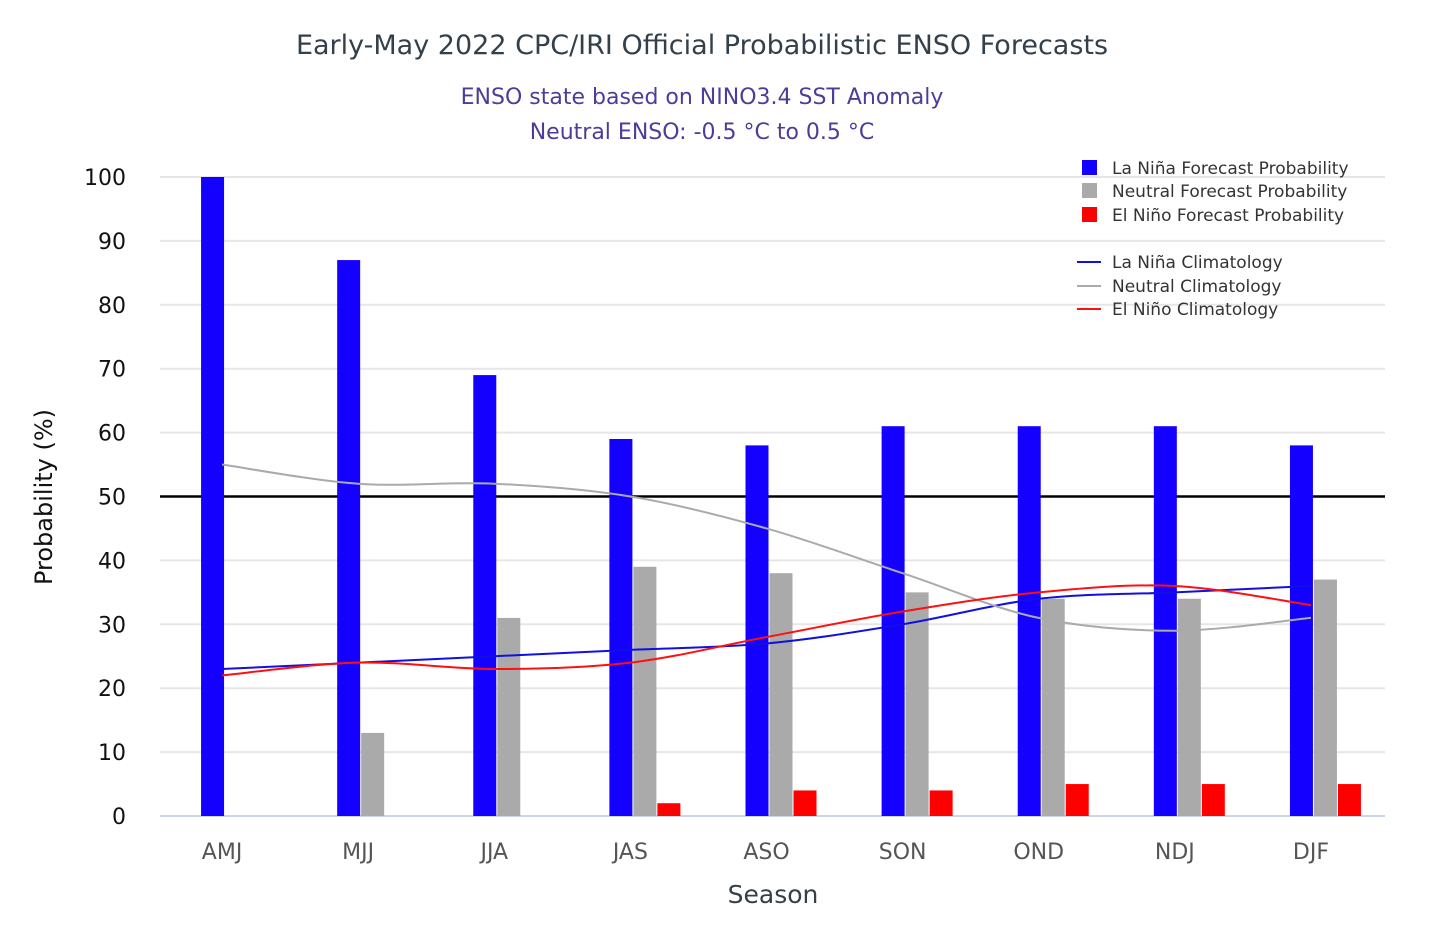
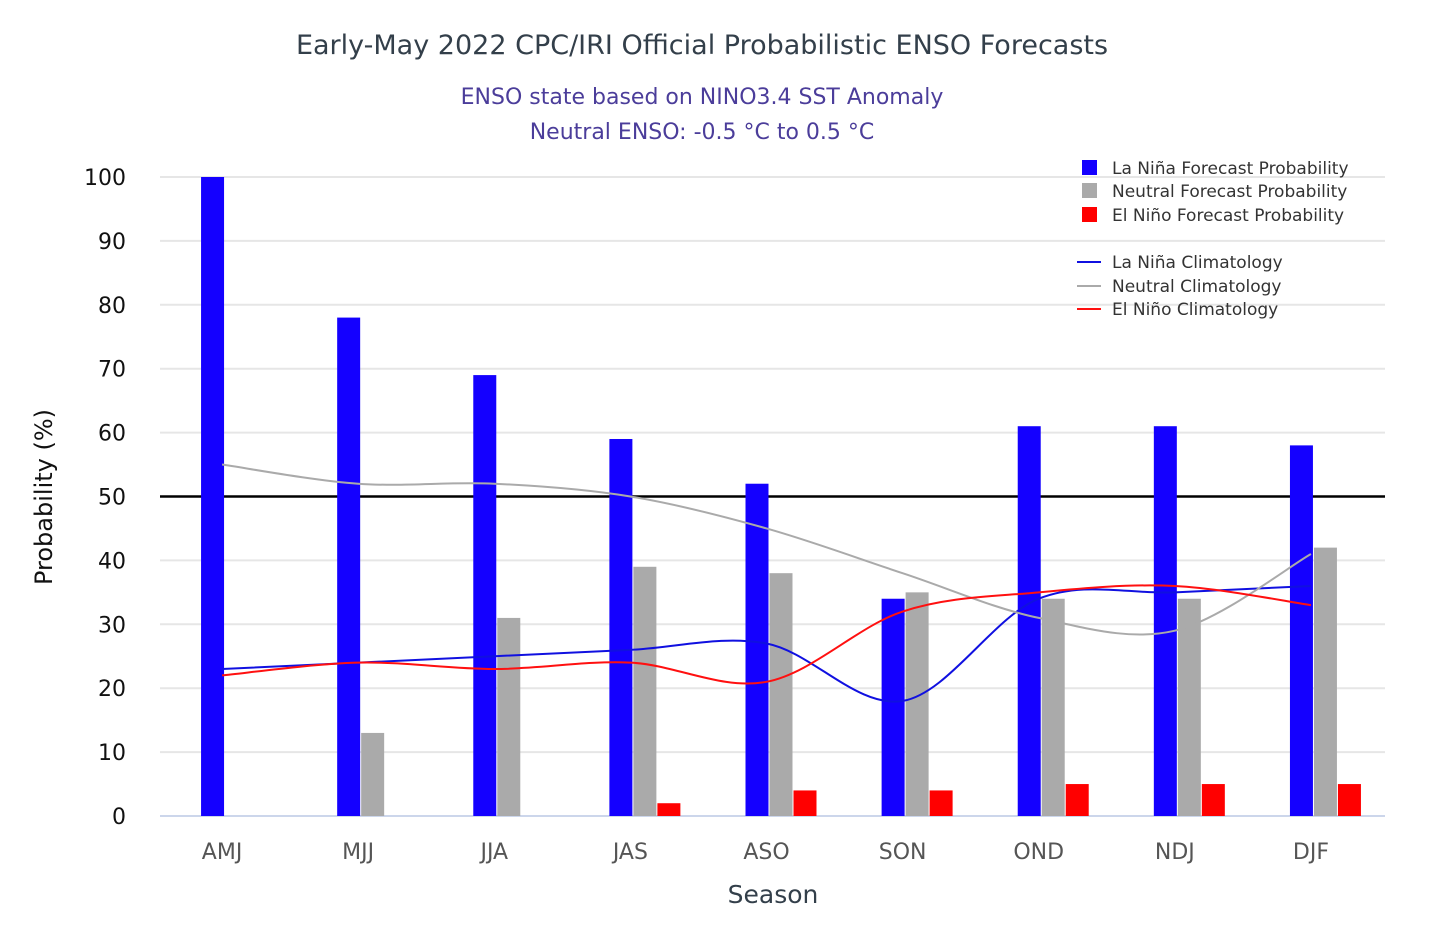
La Niña Forecast Probability/MJJ: 87 -> 78
La Niña Forecast Probability/ASO: 58 -> 52
El Niño Climatology/ASO: 28 -> 21
La Niña Forecast Probability/SON: 61 -> 34
La Niña Climatology/SON: 30 -> 18
Neutral Forecast Probability/DJF: 37 -> 42
Neutral Climatology/DJF: 31 -> 41
